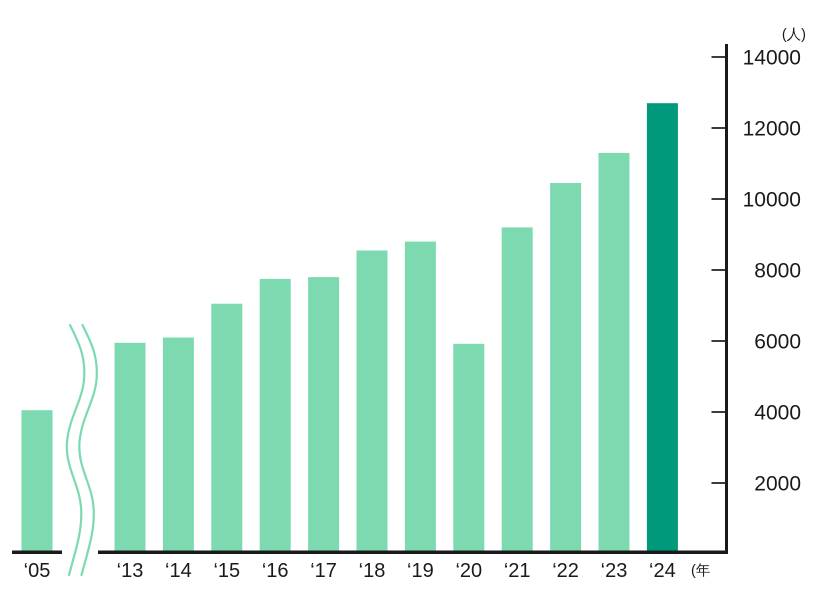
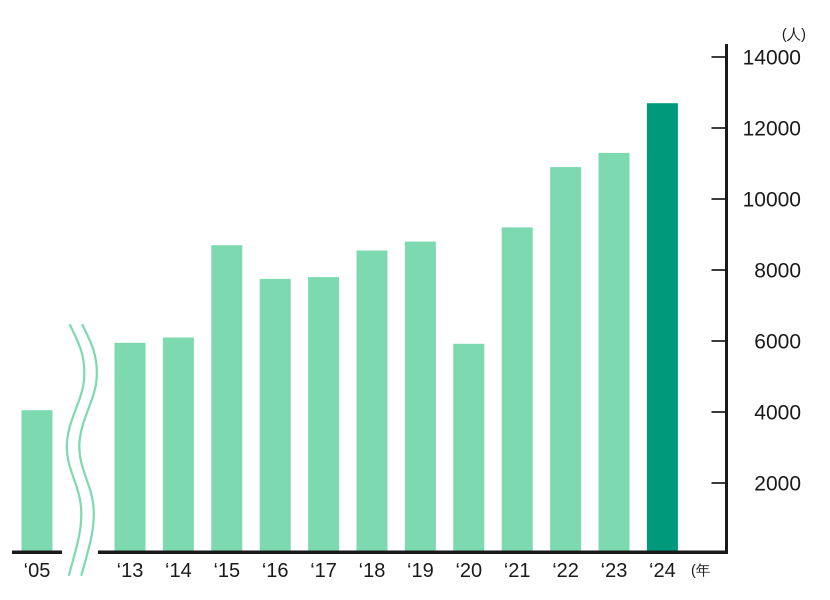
‘15: 7000 -> 8700
‘22: 10400 -> 10900
